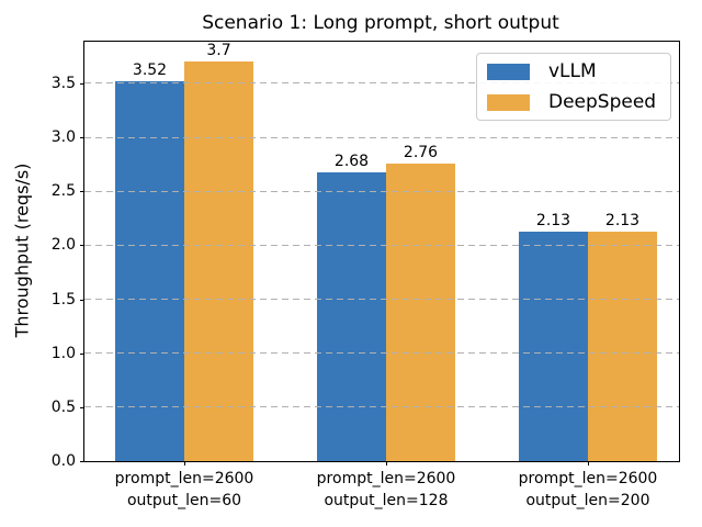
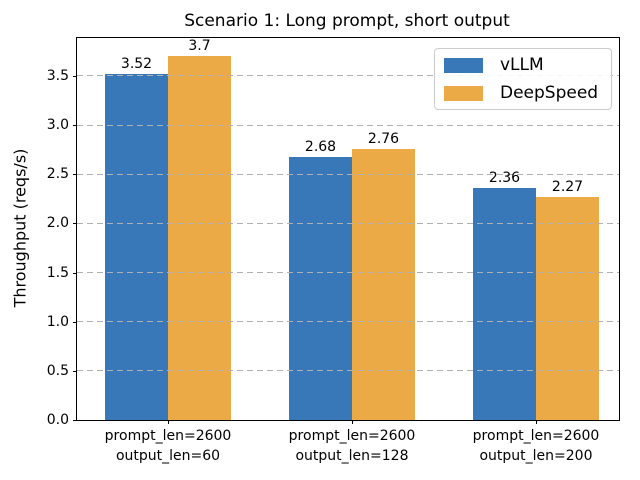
vLLM/prompt_len=2600 output_len=200: 2.13 -> 2.36
DeepSpeed/prompt_len=2600 output_len=200: 2.13 -> 2.27
